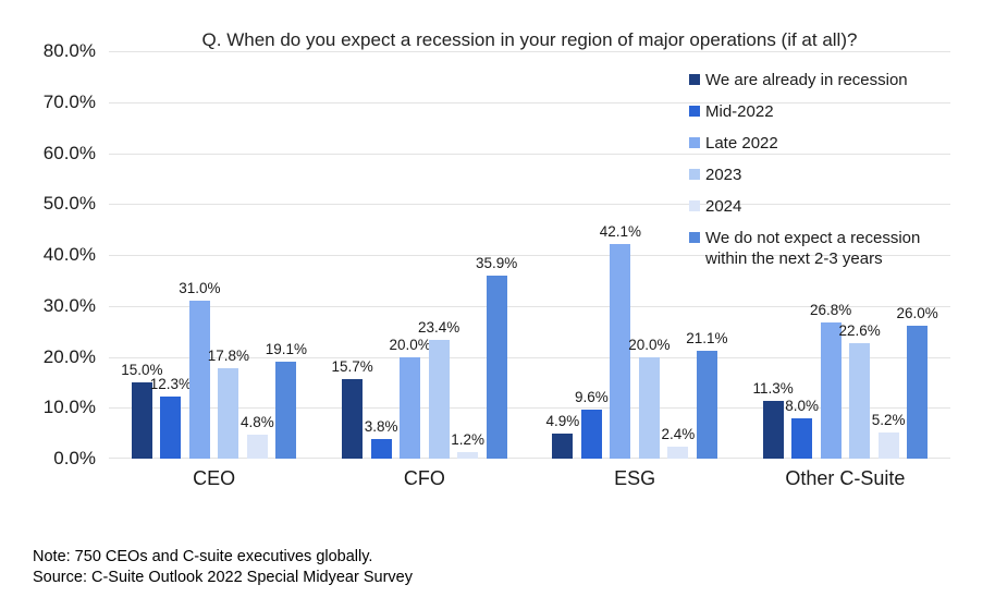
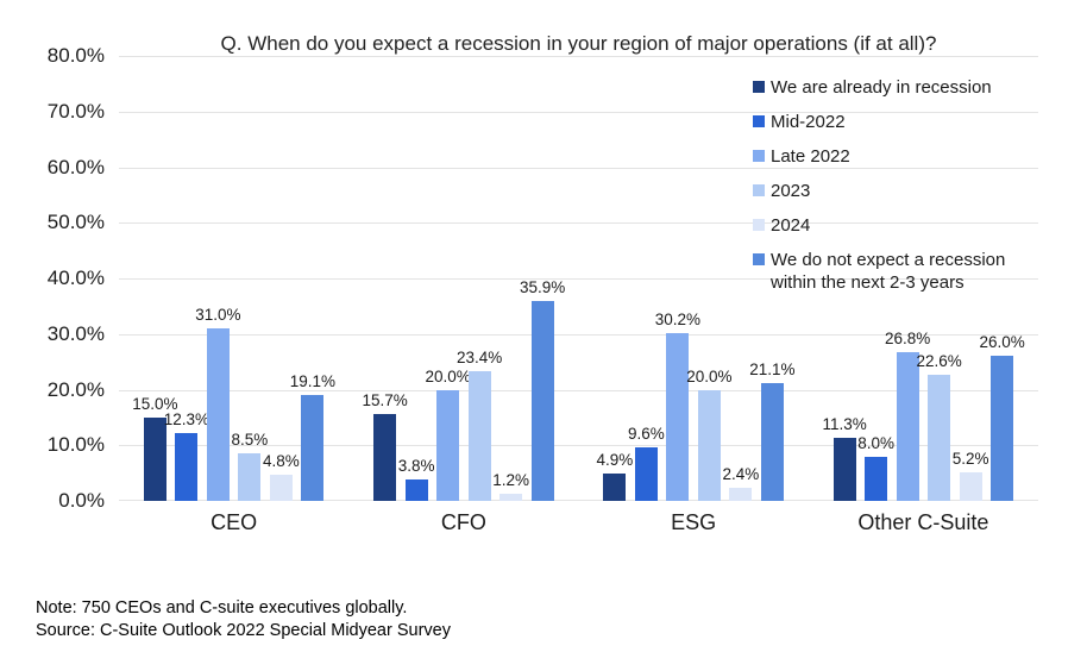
2023/CEO: 17.8% -> 8.5%
Late 2022/ESG: 42.1% -> 30.2%
